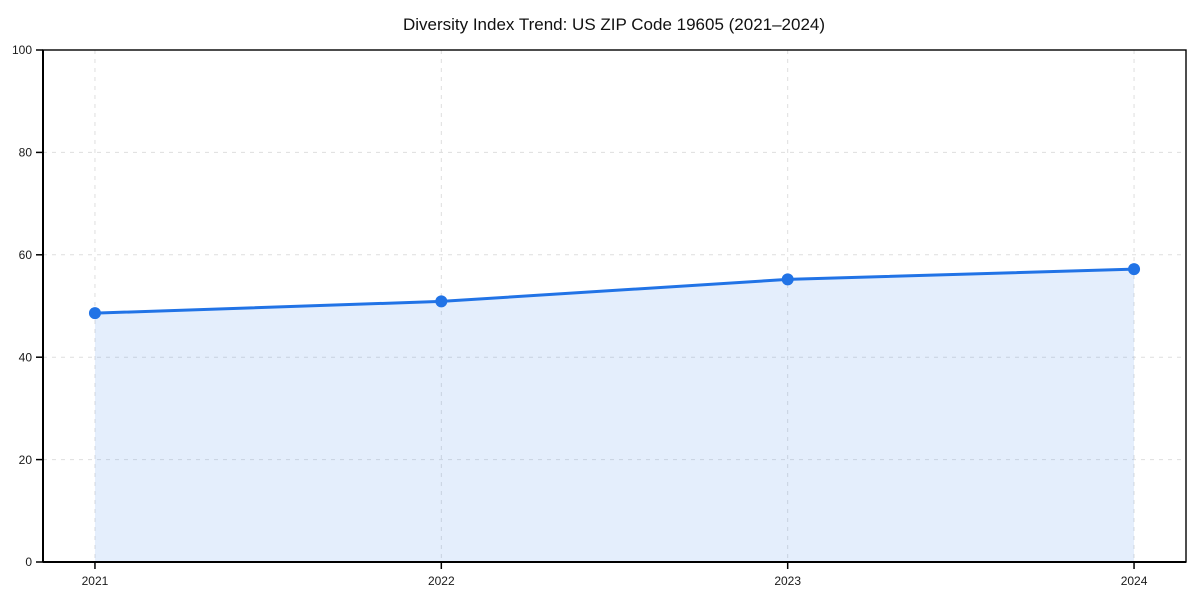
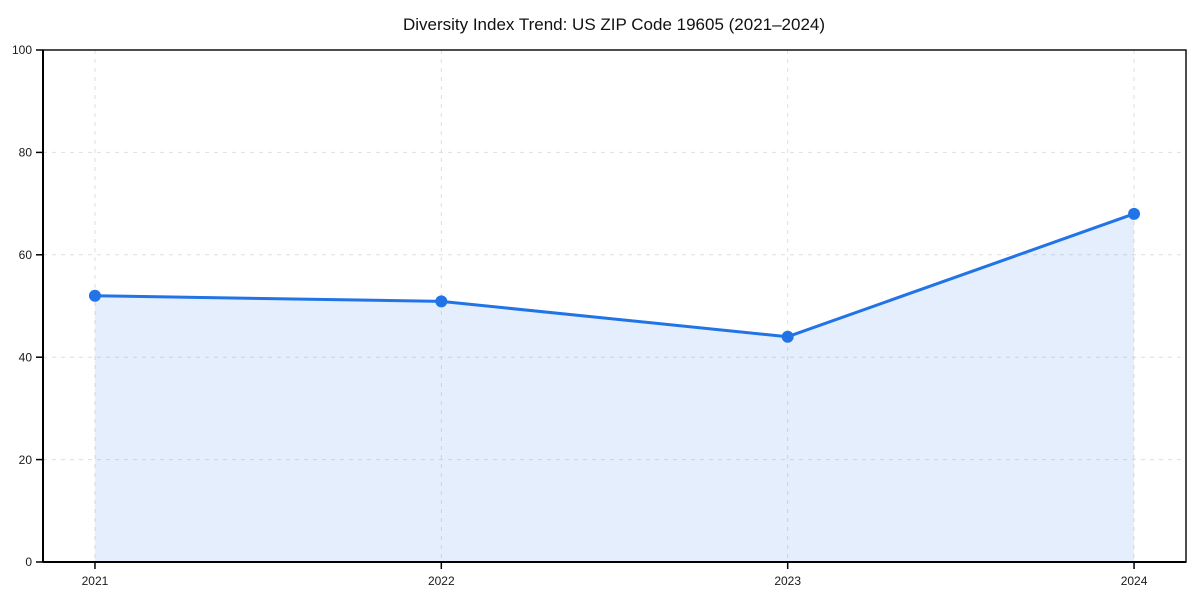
2021: 49 -> 52
2023: 55 -> 44
2024: 57 -> 68
